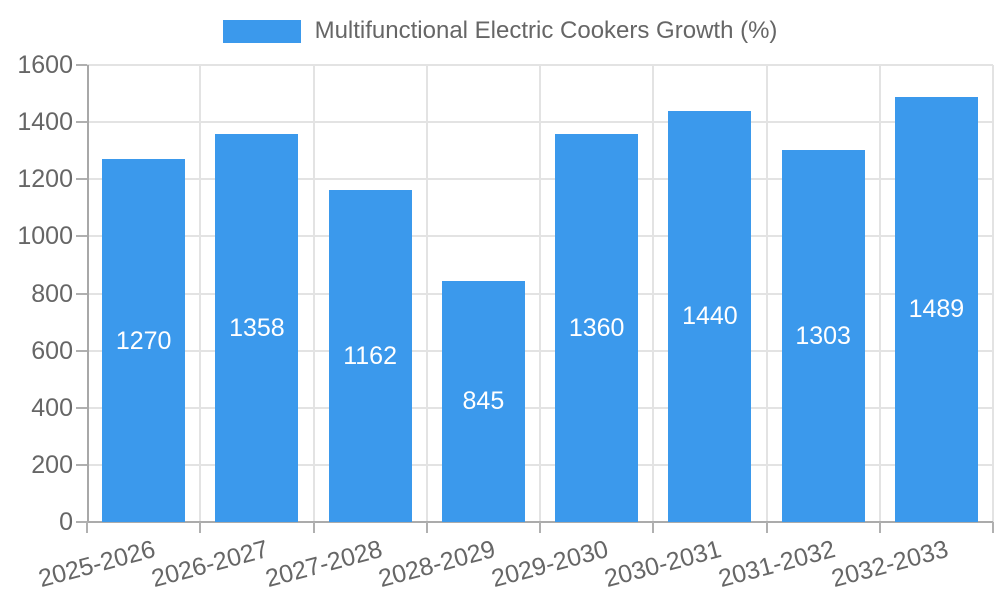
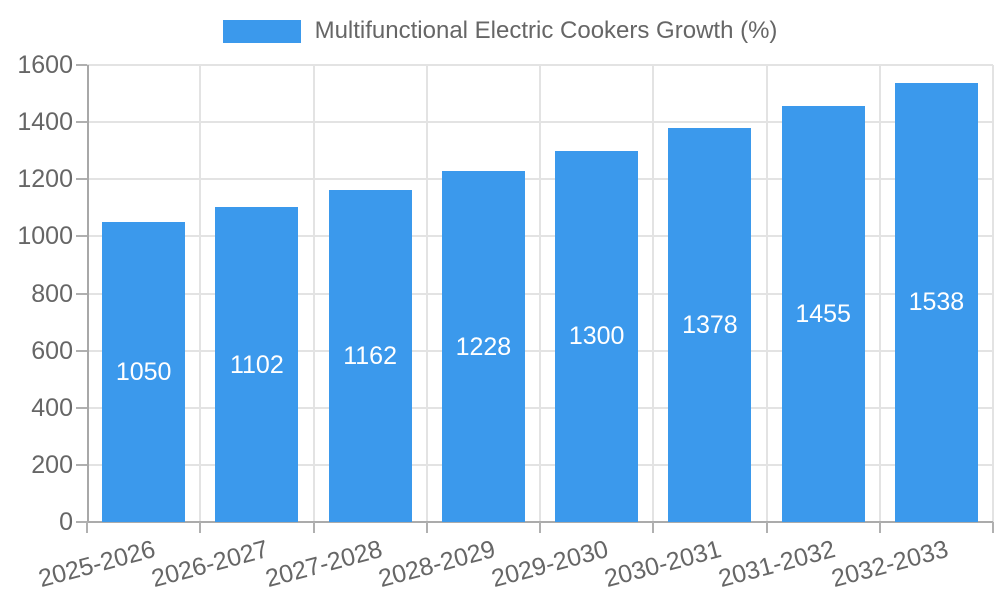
2025-2026: 1270 -> 1050
2026-2027: 1358 -> 1102
2028-2029: 845 -> 1228
2029-2030: 1360 -> 1300
2030-2031: 1440 -> 1378
2031-2032: 1303 -> 1455
2032-2033: 1489 -> 1538
